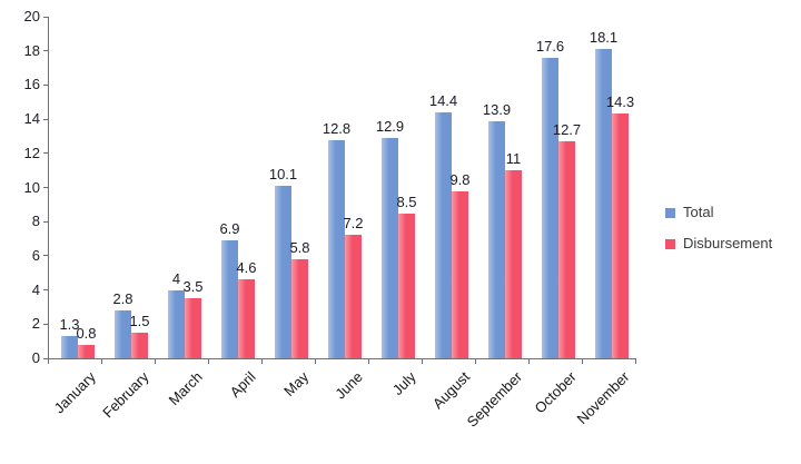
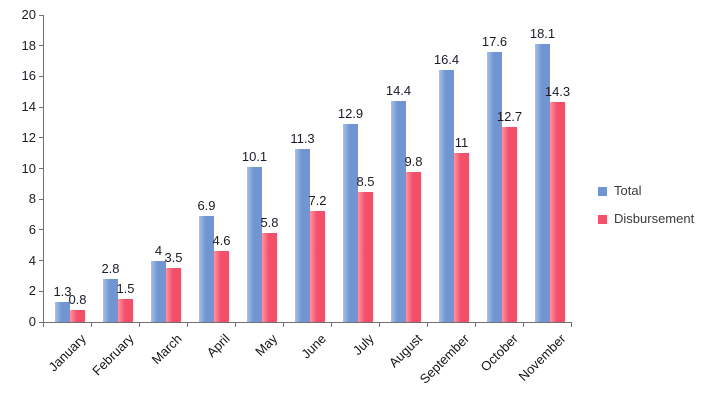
Total/June: 12.8 -> 11.3
Total/September: 13.9 -> 16.4
